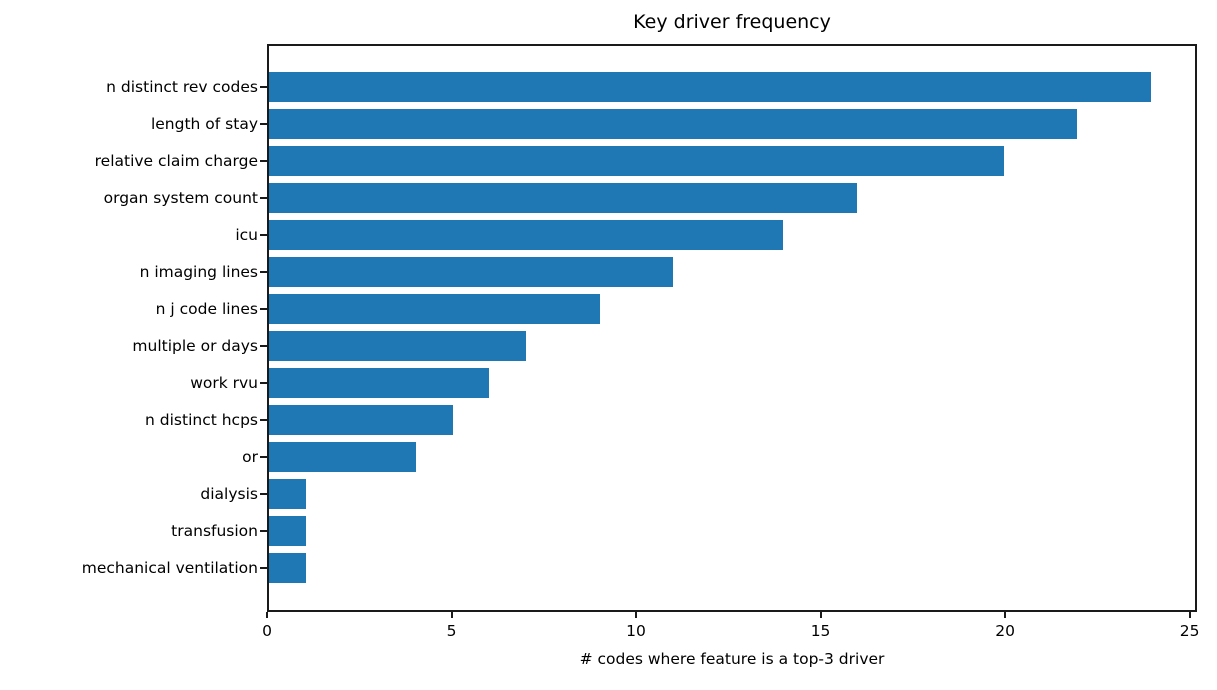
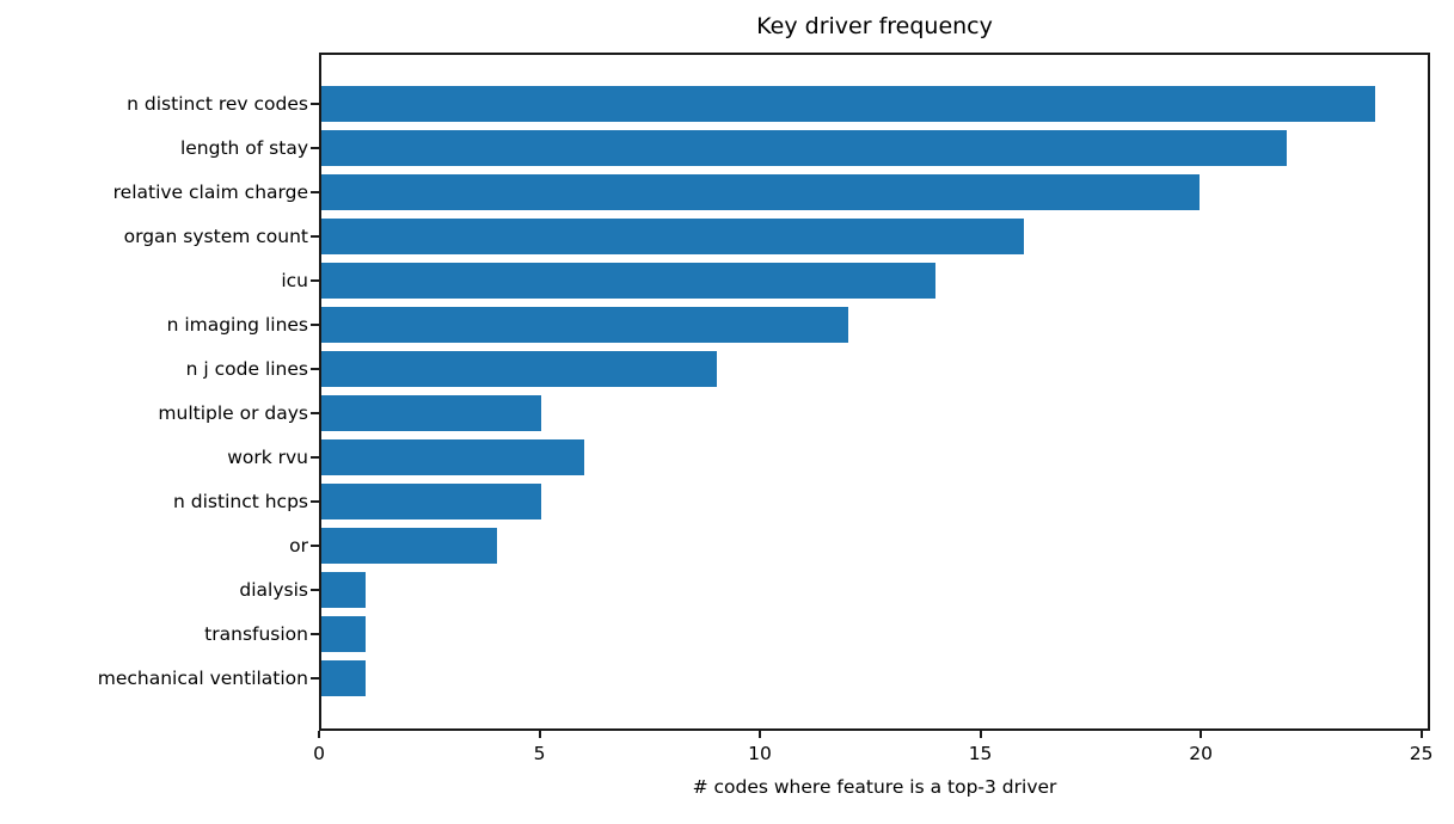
n imaging lines: 11 -> 12
multiple or days: 7 -> 5
